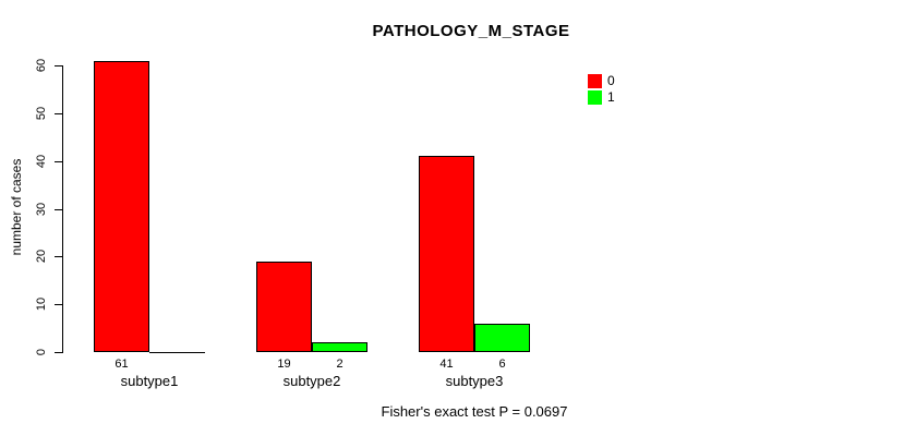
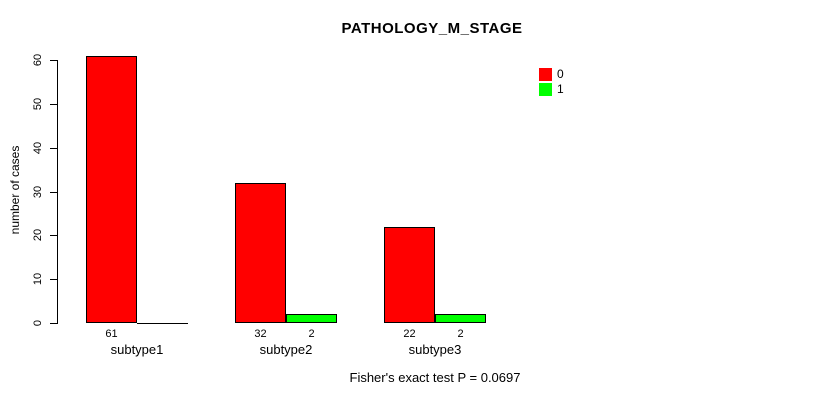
0/subtype2: 19 -> 32
0/subtype3: 41 -> 22
1/subtype3: 6 -> 2
